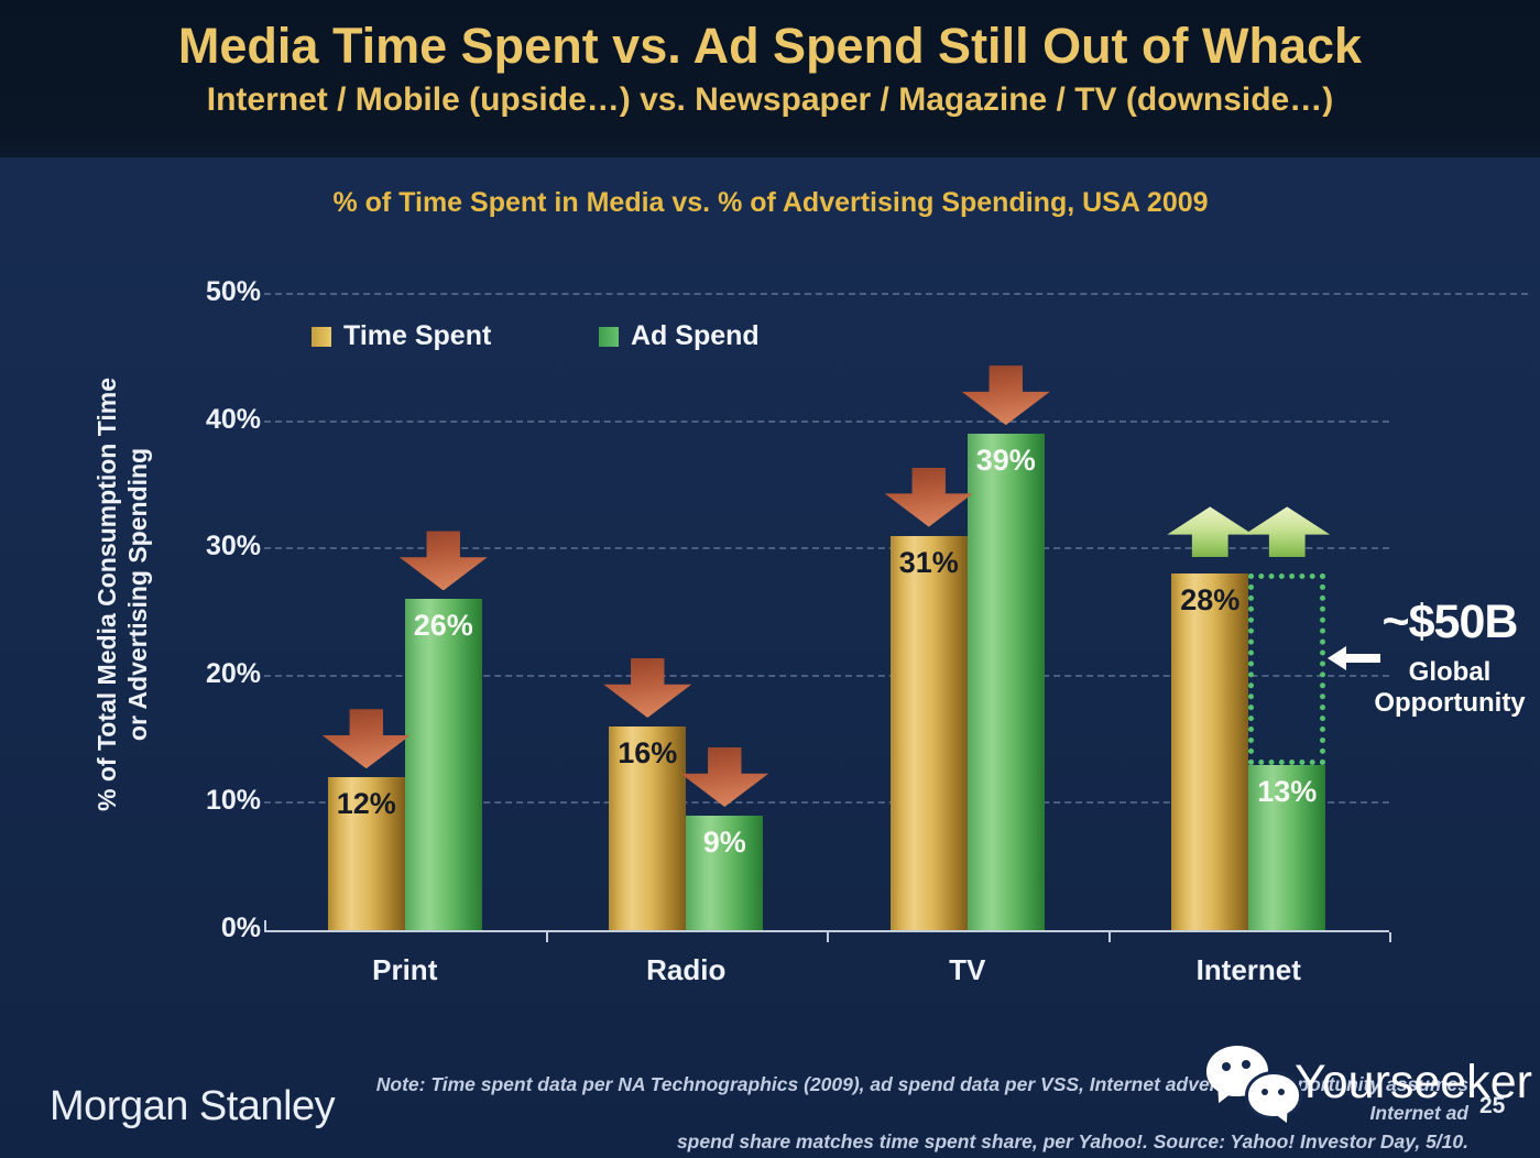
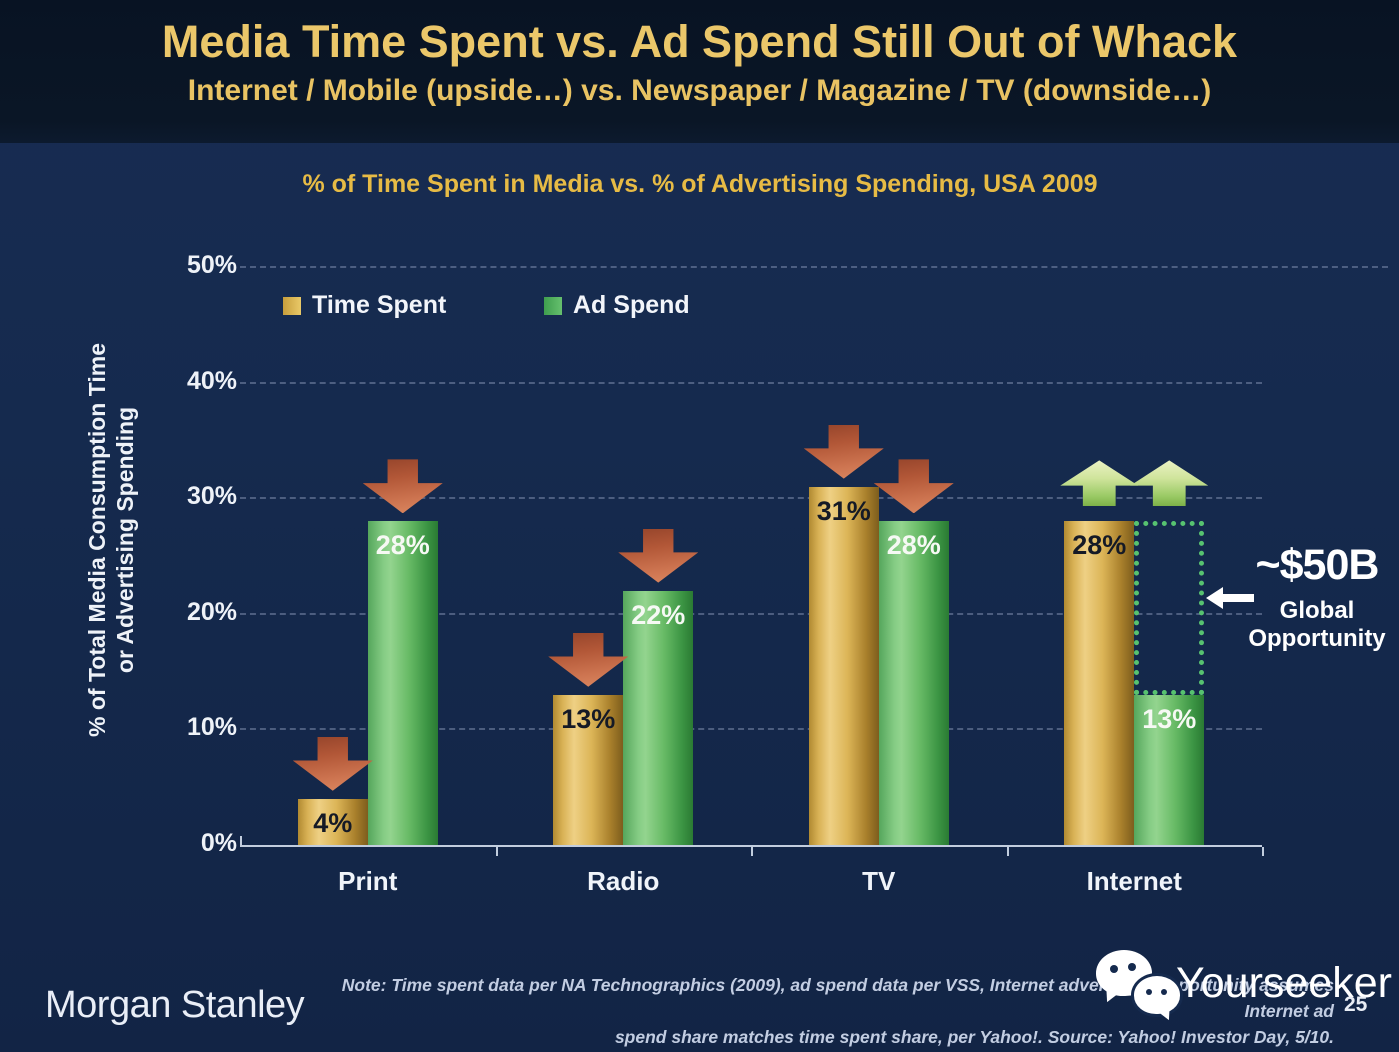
Time Spent/Print: 12% -> 4%
Ad Spend/Print: 26% -> 28%
Time Spent/Radio: 16% -> 13%
Ad Spend/Radio: 9% -> 22%
Ad Spend/TV: 39% -> 28%
